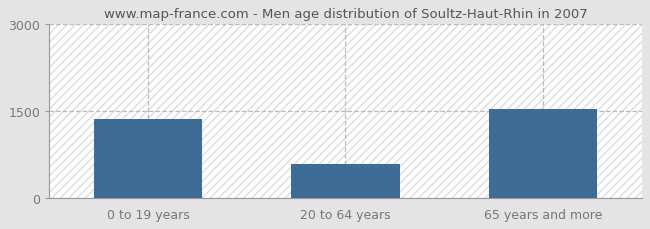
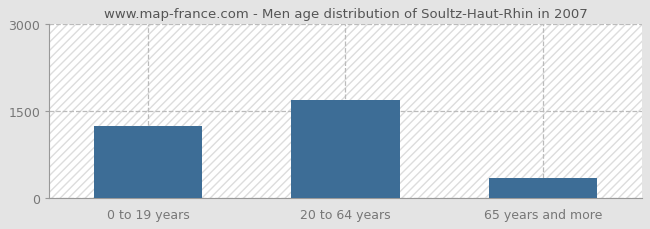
0 to 19 years: 1360 -> 1250
20 to 64 years: 580 -> 1700
65 years and more: 1540 -> 350
